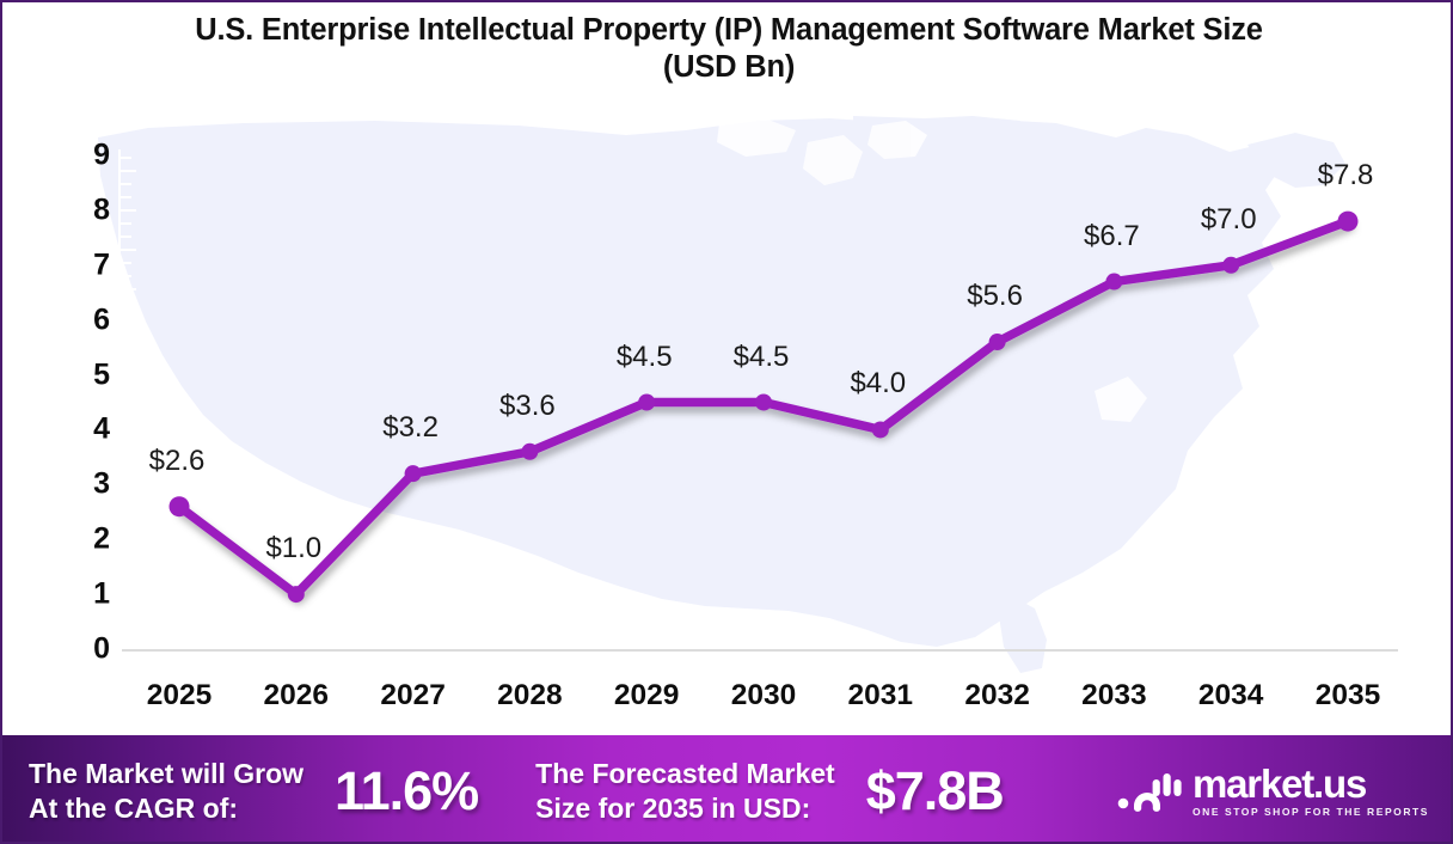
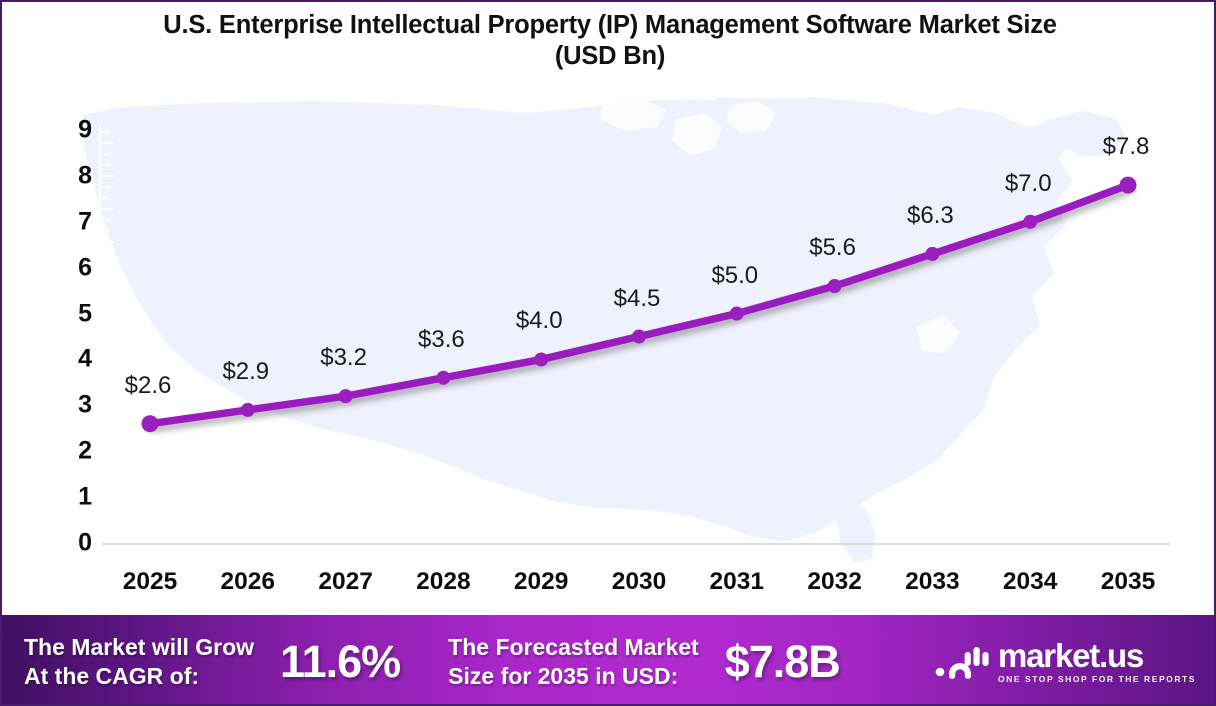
2026: $1.0 -> $2.9
2029: $4.5 -> $4.0
2031: $4.0 -> $5.0
2033: $6.7 -> $6.3
